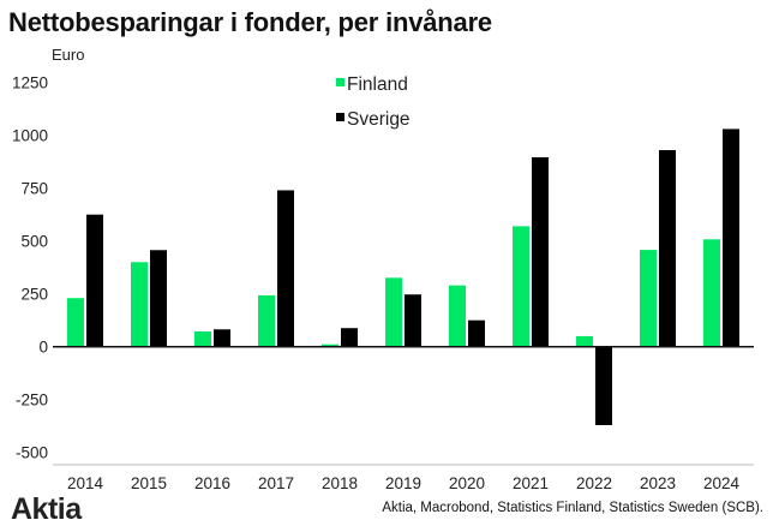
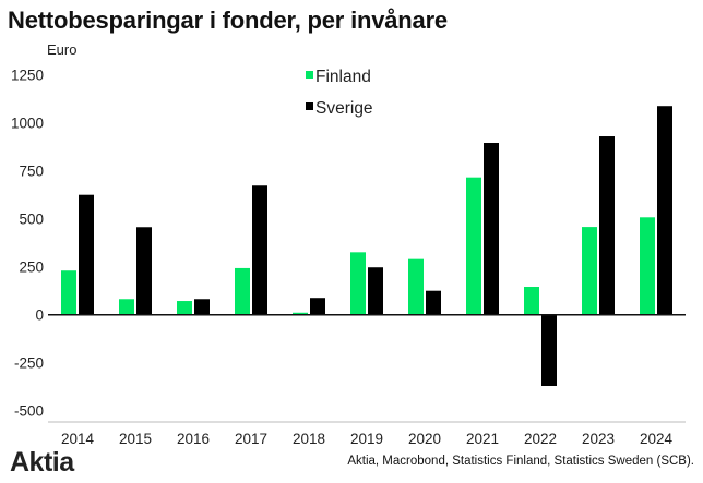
Finland/2015: 400 -> 80
Sverige/2017: 740 -> 670
Finland/2021: 570 -> 720
Finland/2022: 50 -> 150
Sverige/2024: 1030 -> 1090
